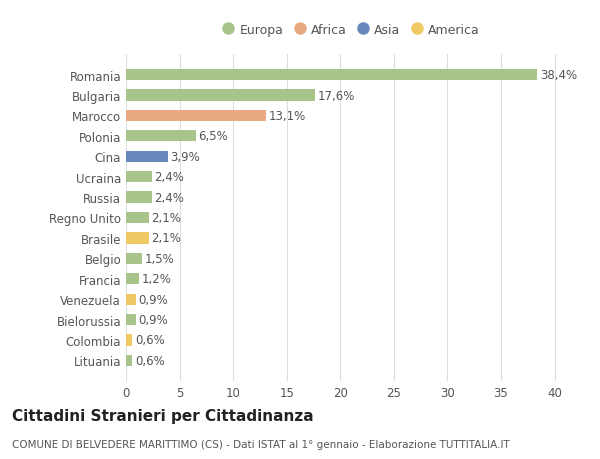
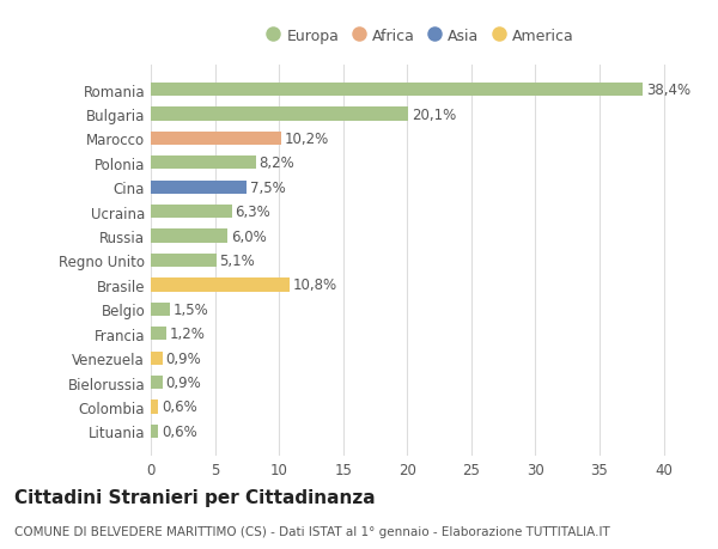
Bulgaria: 17,6% -> 20,1%
Marocco: 13,1% -> 10,2%
Polonia: 6,5% -> 8,2%
Cina: 3,9% -> 7,5%
Ucraina: 2,4% -> 6,3%
Russia: 2,4% -> 6,0%
Regno Unito: 2,1% -> 5,1%
Brasile: 2,1% -> 10,8%
